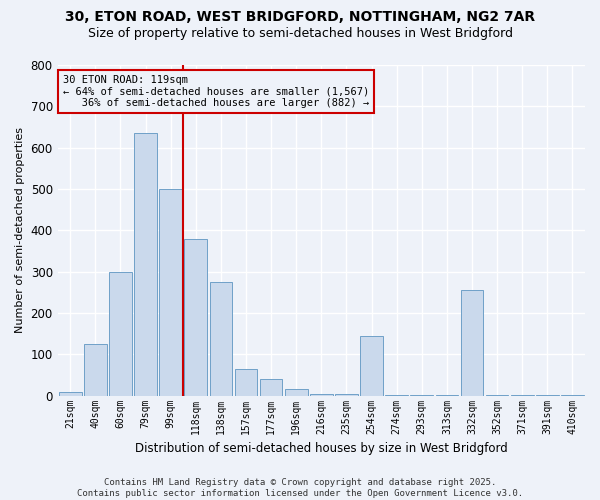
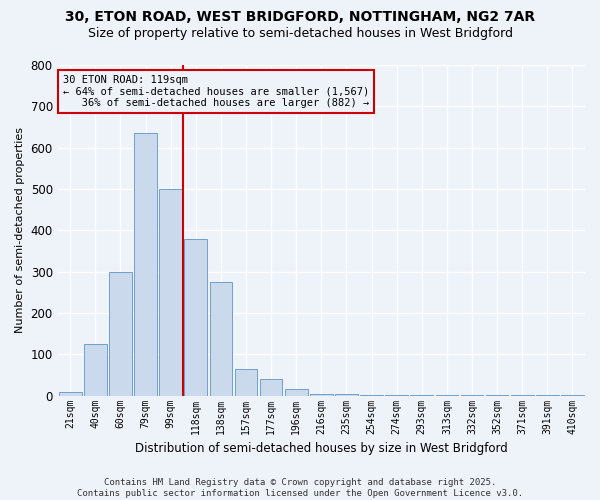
254sqm: 145 -> 2
332sqm: 255 -> 1
